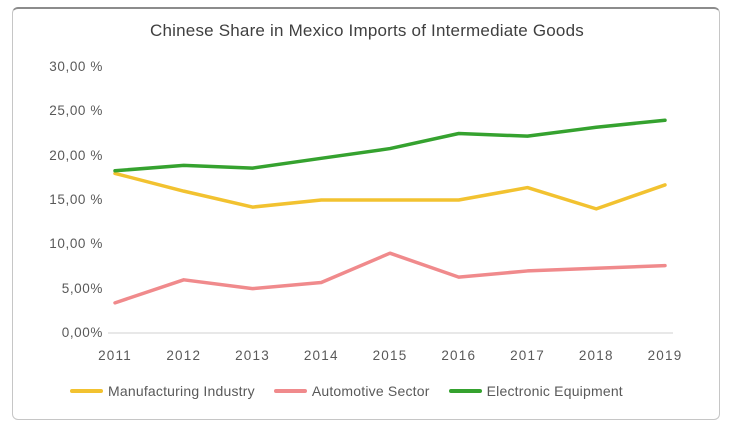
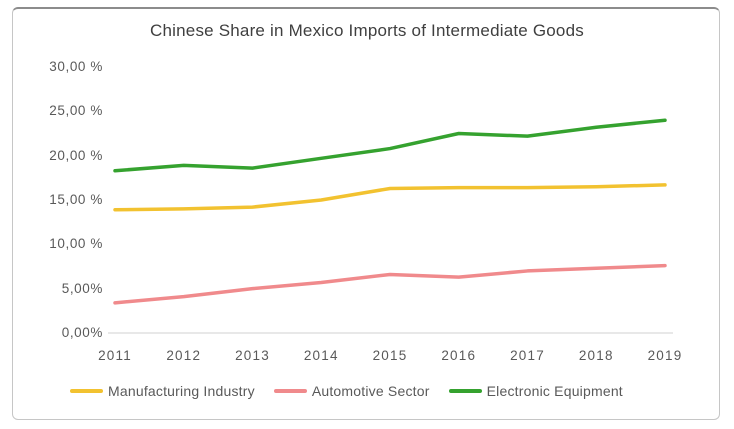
Manufacturing Industry/2011: 18% -> 14%
Manufacturing Industry/2012: 16% -> 14%
Automotive Sector/2012: 6% -> 4%
Manufacturing Industry/2015: 15% -> 16%
Automotive Sector/2015: 9% -> 7%
Manufacturing Industry/2016: 15% -> 16%
Manufacturing Industry/2018: 14% -> 16%
